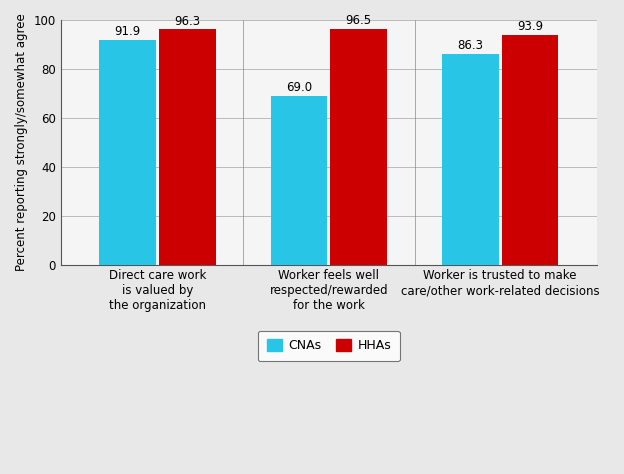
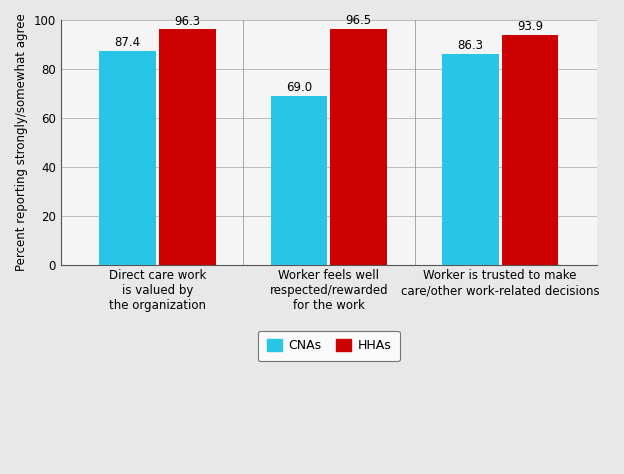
CNAs/Direct care work is valued by the organization: 91.9 -> 87.4
